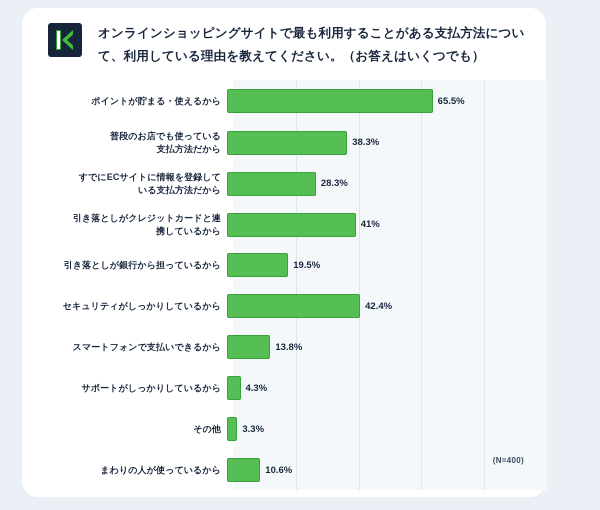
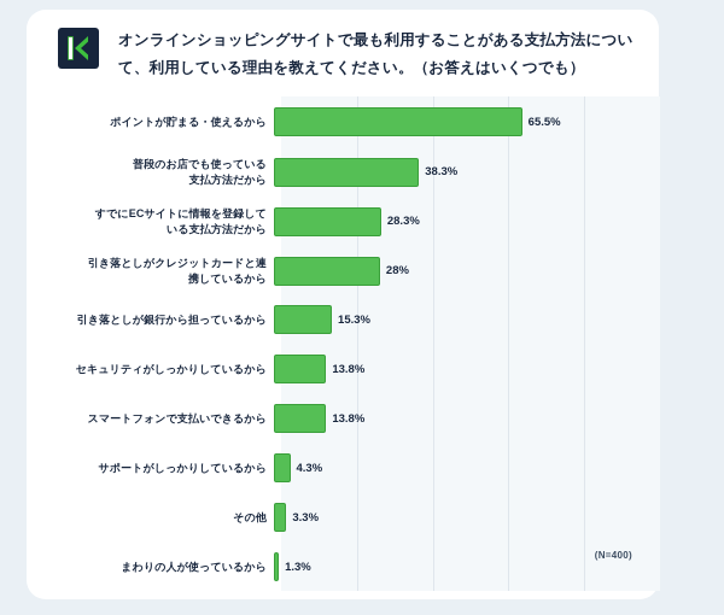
引き落としがクレジットカードと連 携しているから: 41% -> 28%
引き落としが銀行から担っているから: 19.5% -> 15.3%
セキュリティがしっかりしているから: 42.4% -> 13.8%
まわりの人が使っているから: 10.6% -> 1.3%
